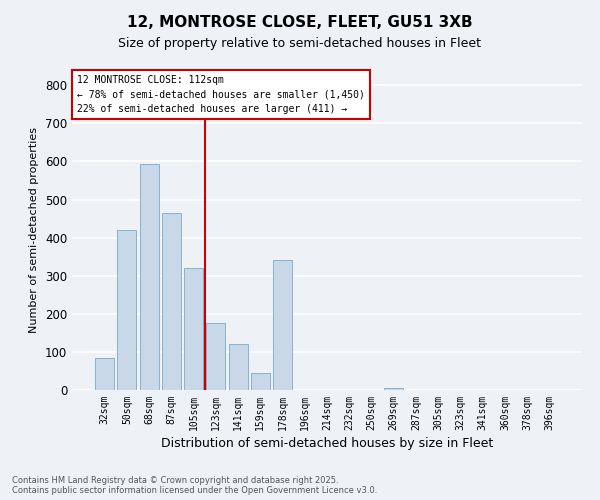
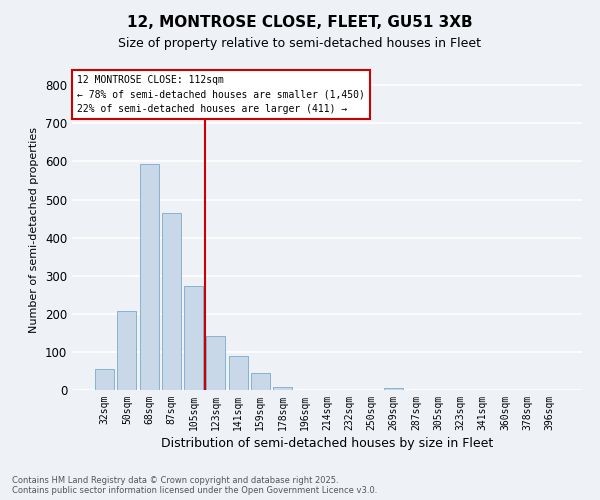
32sqm: 85 -> 55
50sqm: 420 -> 207
105sqm: 320 -> 272
123sqm: 175 -> 142
141sqm: 120 -> 90
178sqm: 340 -> 7
